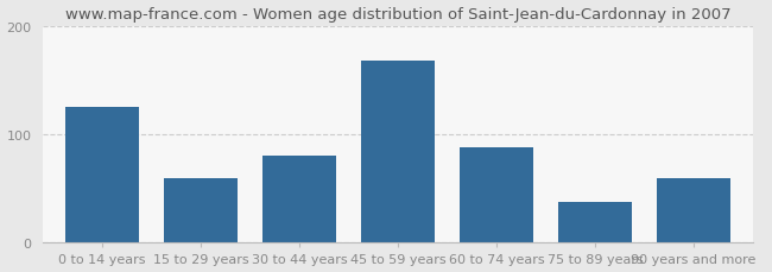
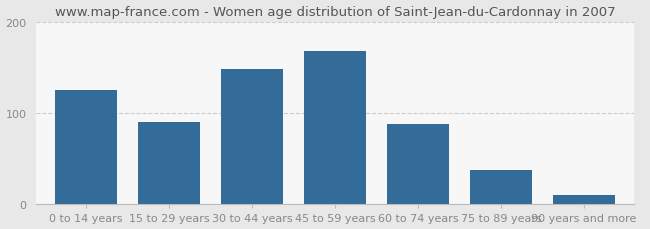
15 to 29 years: 60 -> 90
30 to 44 years: 80 -> 148
90 years and more: 60 -> 10
